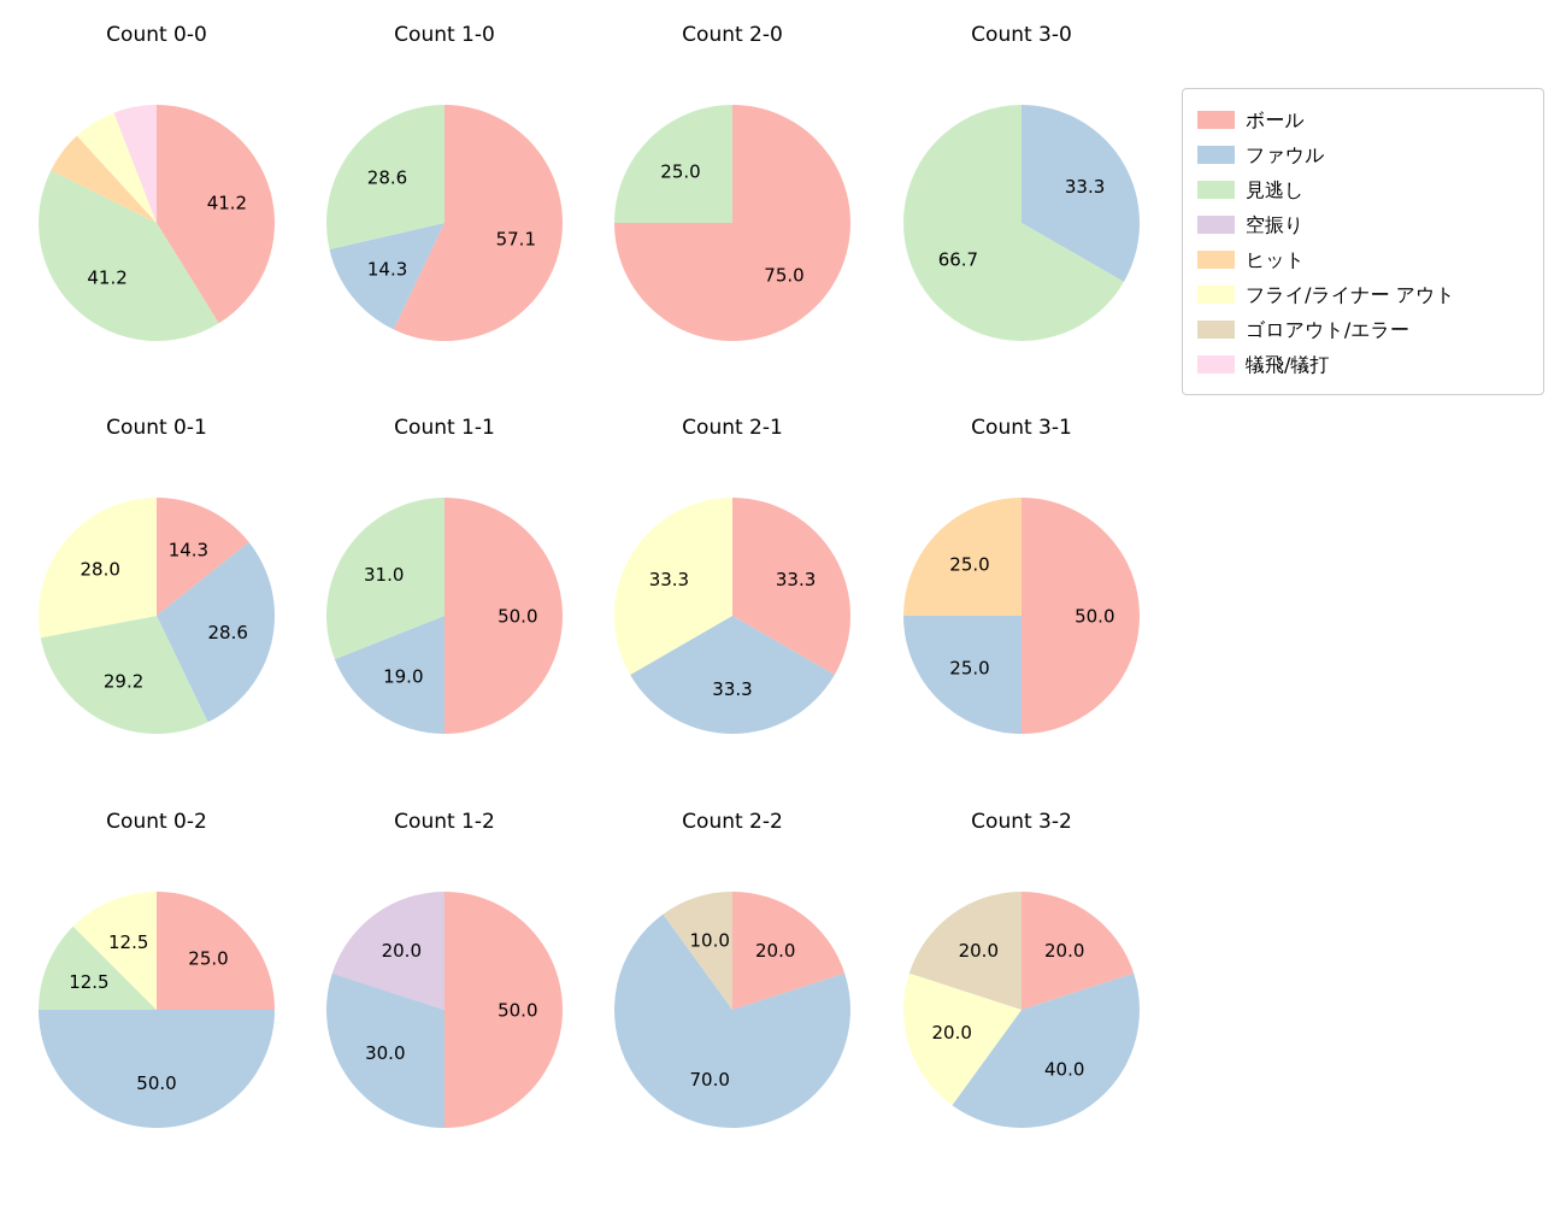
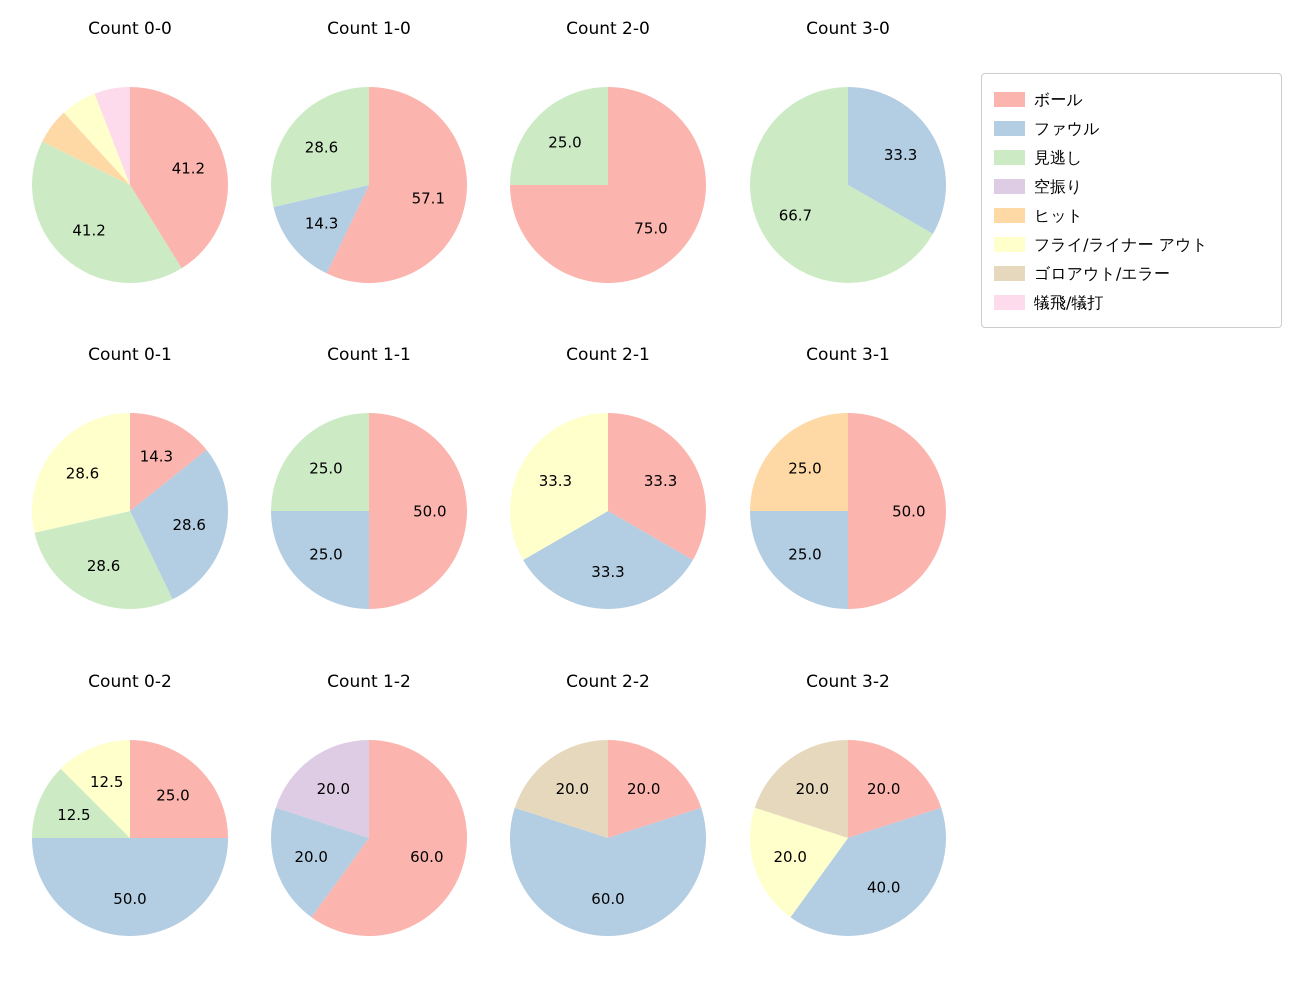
Count 0-1/見逃し: 29.2 -> 28.6
Count 0-1/フライ/ライナー アウト: 28.0 -> 28.6
Count 1-1/ファウル: 19.0 -> 25.0
Count 1-1/見逃し: 31.0 -> 25.0
Count 1-2/ボール: 50.0 -> 60.0
Count 1-2/ファウル: 30.0 -> 20.0
Count 2-2/ファウル: 70.0 -> 60.0
Count 2-2/ゴロアウト/エラー: 10.0 -> 20.0
